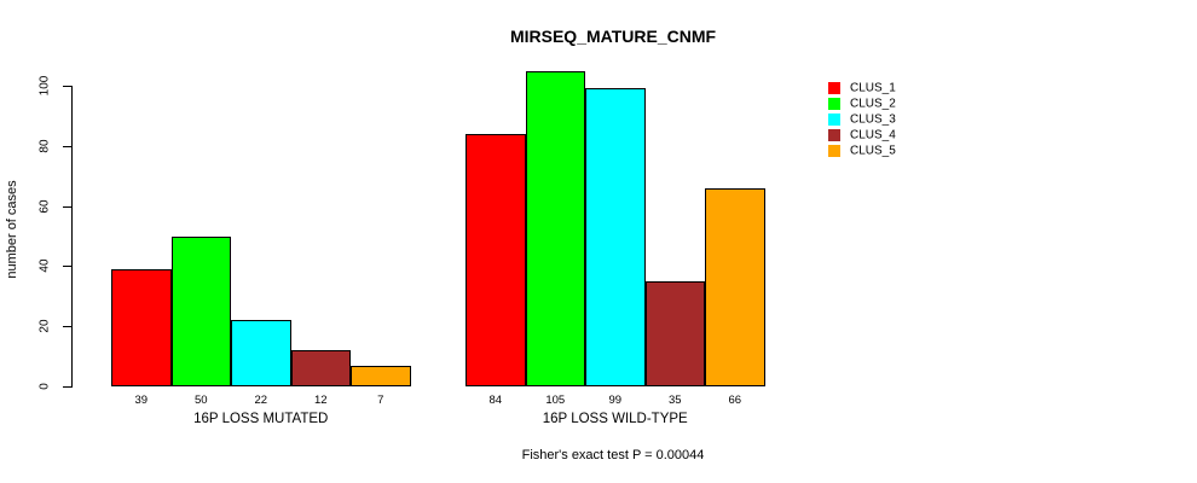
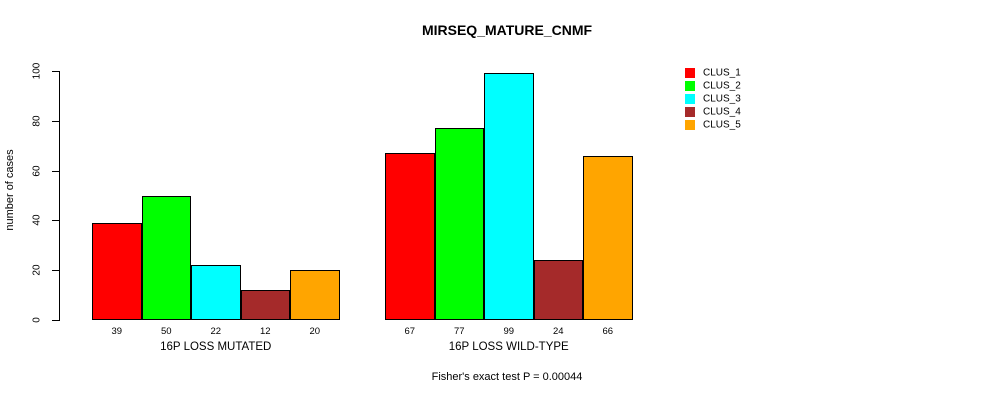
CLUS_5/16P LOSS MUTATED: 7 -> 20
CLUS_1/16P LOSS WILD-TYPE: 84 -> 67
CLUS_2/16P LOSS WILD-TYPE: 105 -> 77
CLUS_4/16P LOSS WILD-TYPE: 35 -> 24
